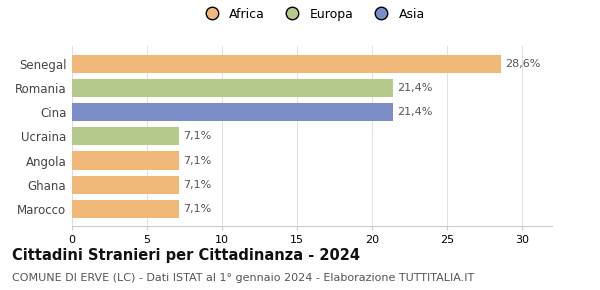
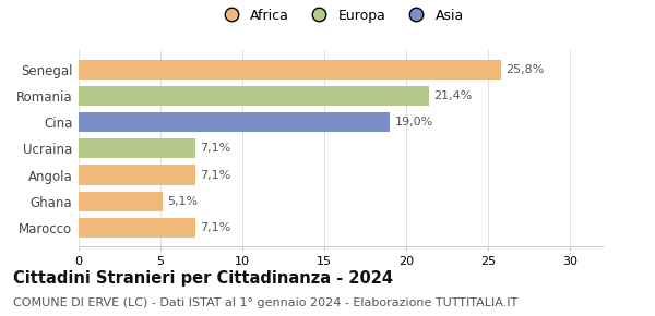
Senegal: 28,6% -> 25,8%
Cina: 21,4% -> 19,0%
Ghana: 7,1% -> 5,1%
